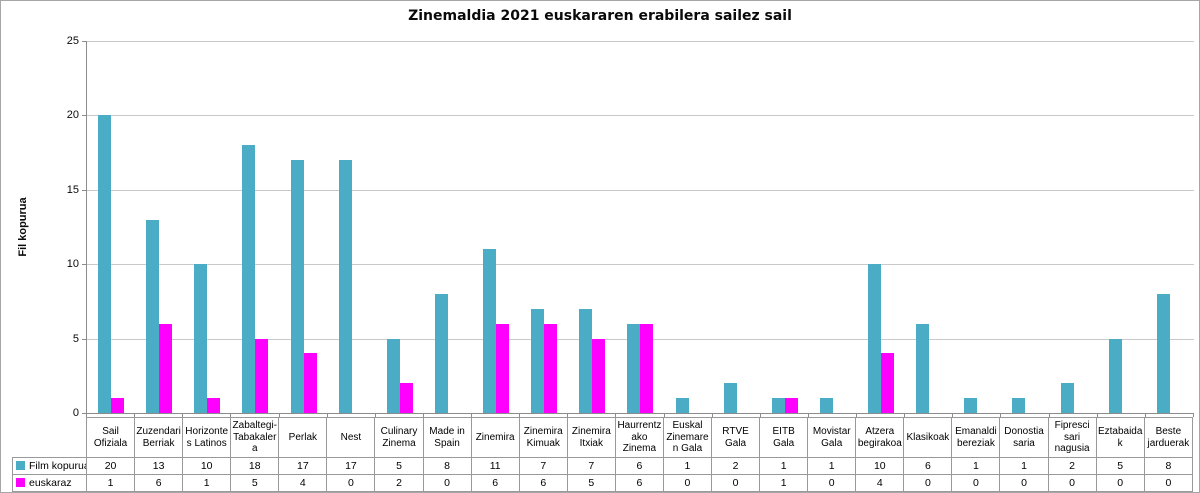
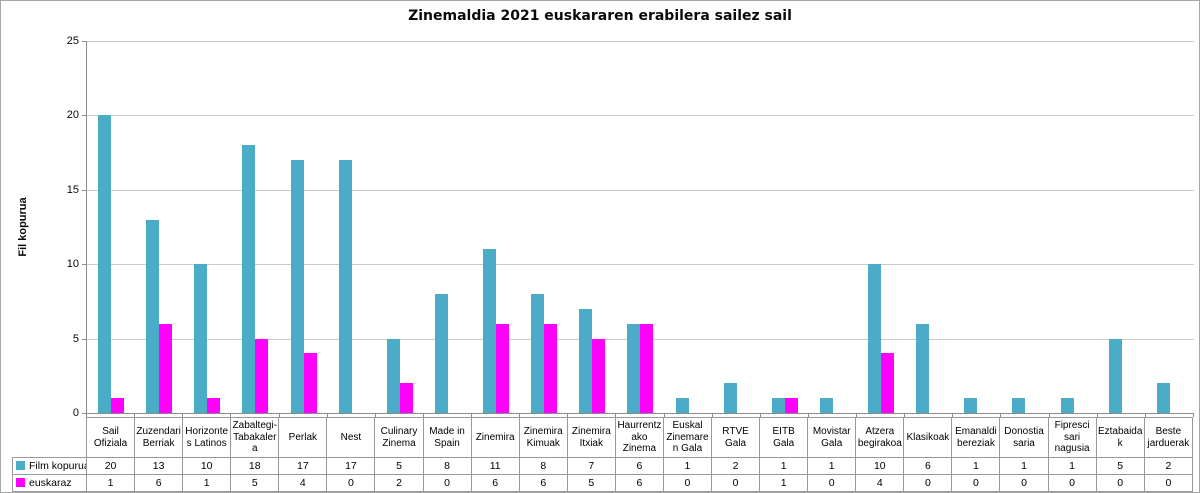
Film kopurua/Zinemira Kimuak: 7 -> 8
Film kopurua/Fipresci sari nagusia: 2 -> 1
Film kopurua/Beste jarduerak: 8 -> 2
